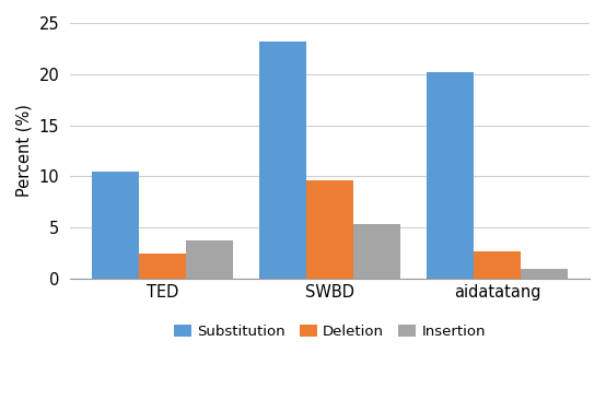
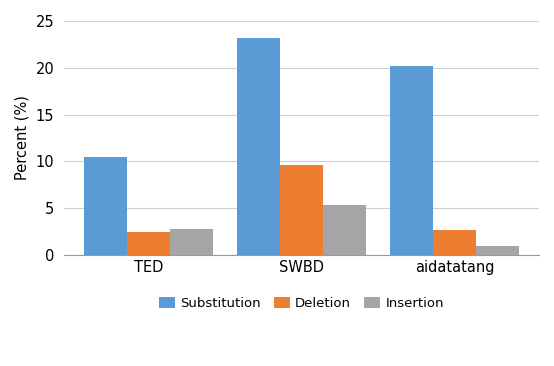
Insertion/TED: 3.7 -> 2.8
